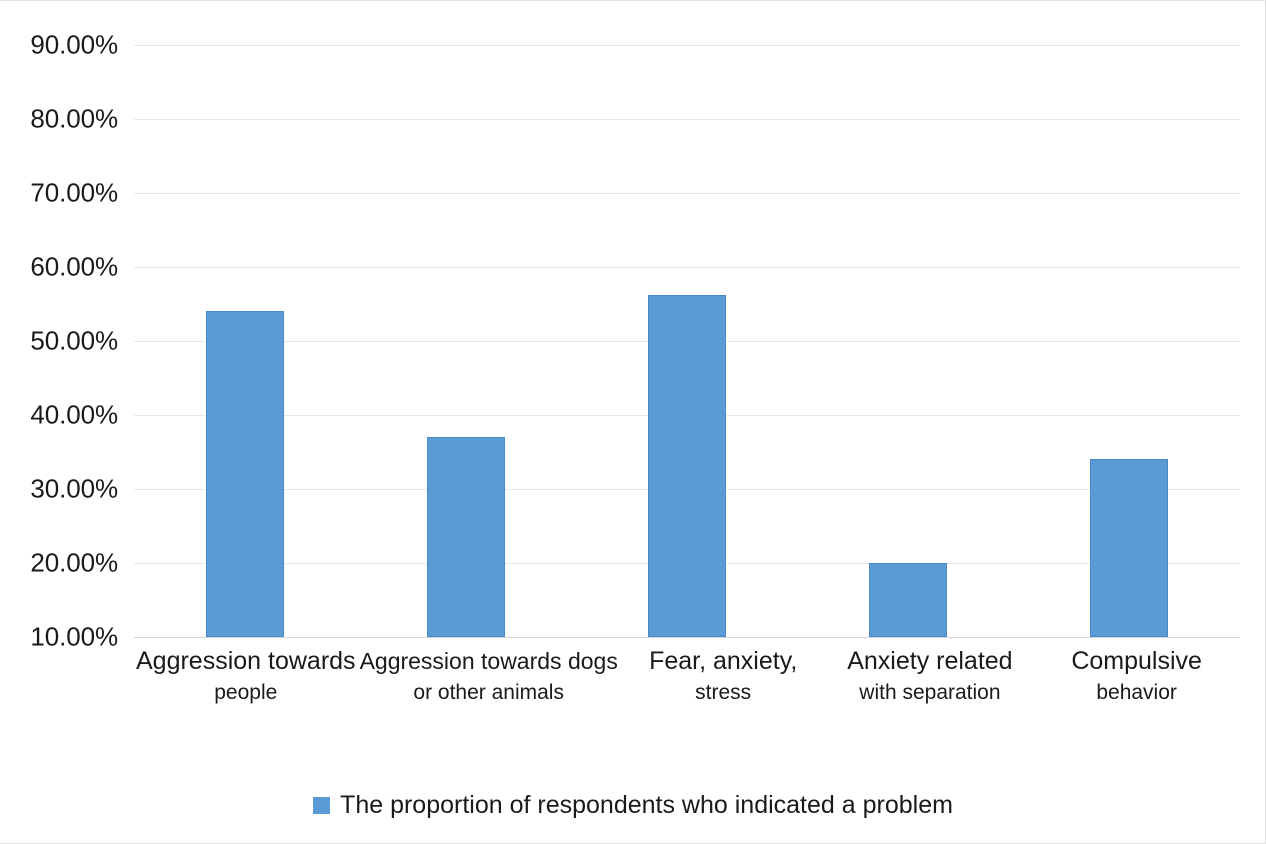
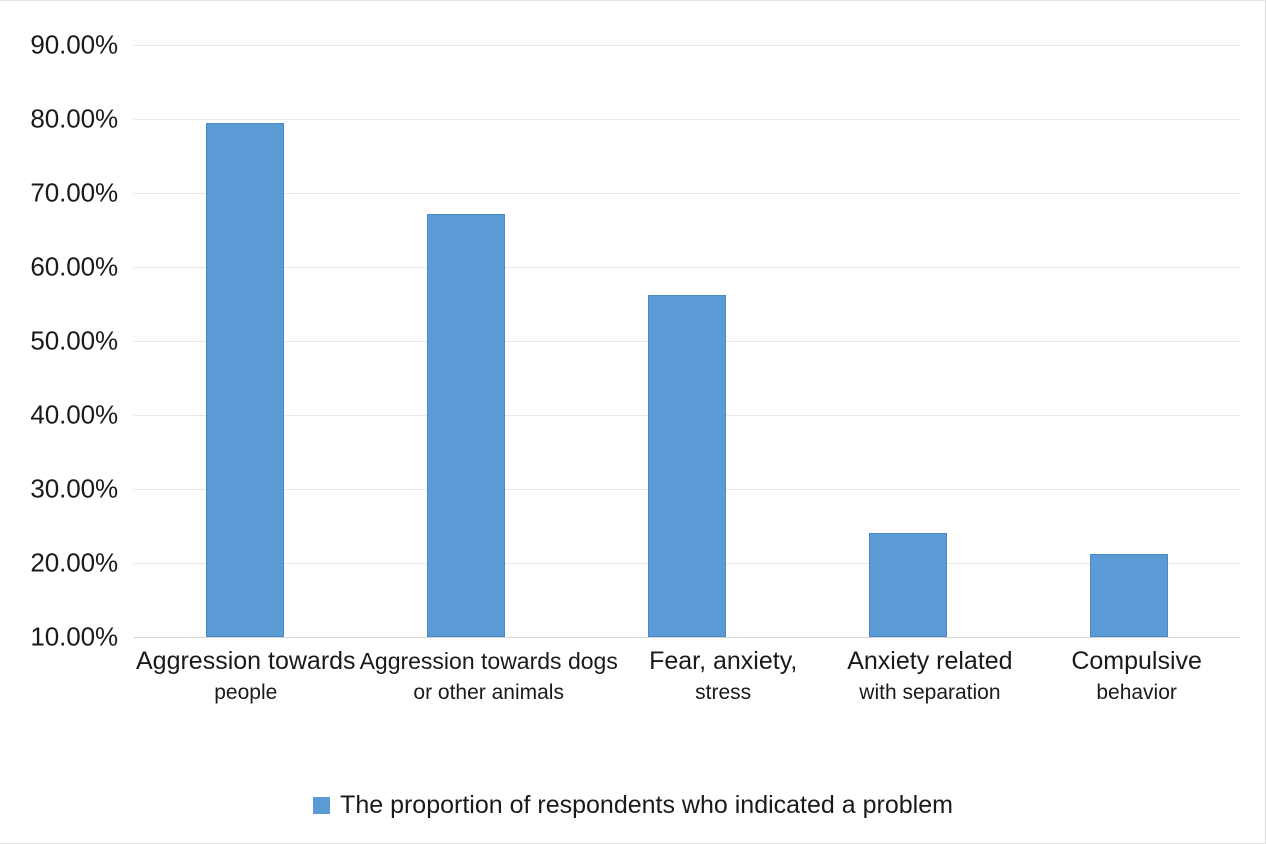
Aggression towards people: 54% -> 80%
Aggression towards dogs or other animals: 37% -> 67%
Anxiety related with separation: 20% -> 24%
Compulsive behavior: 34% -> 21%
